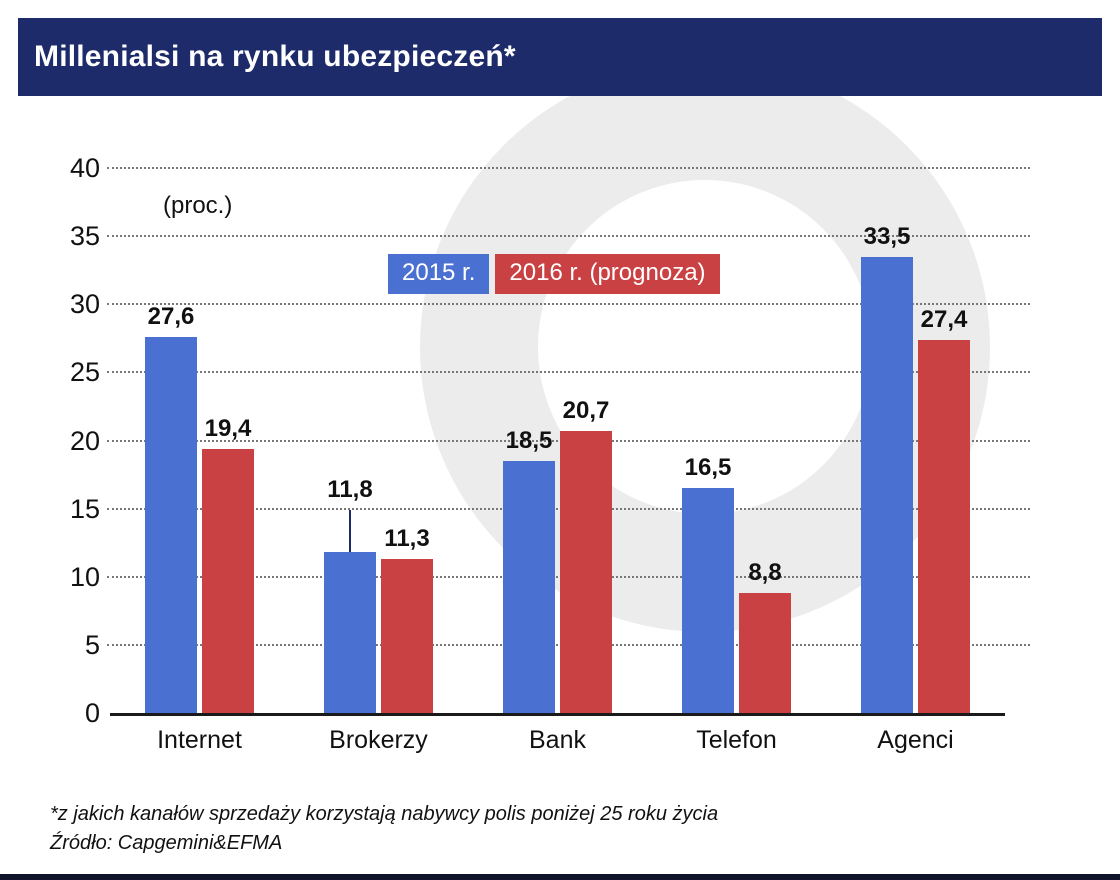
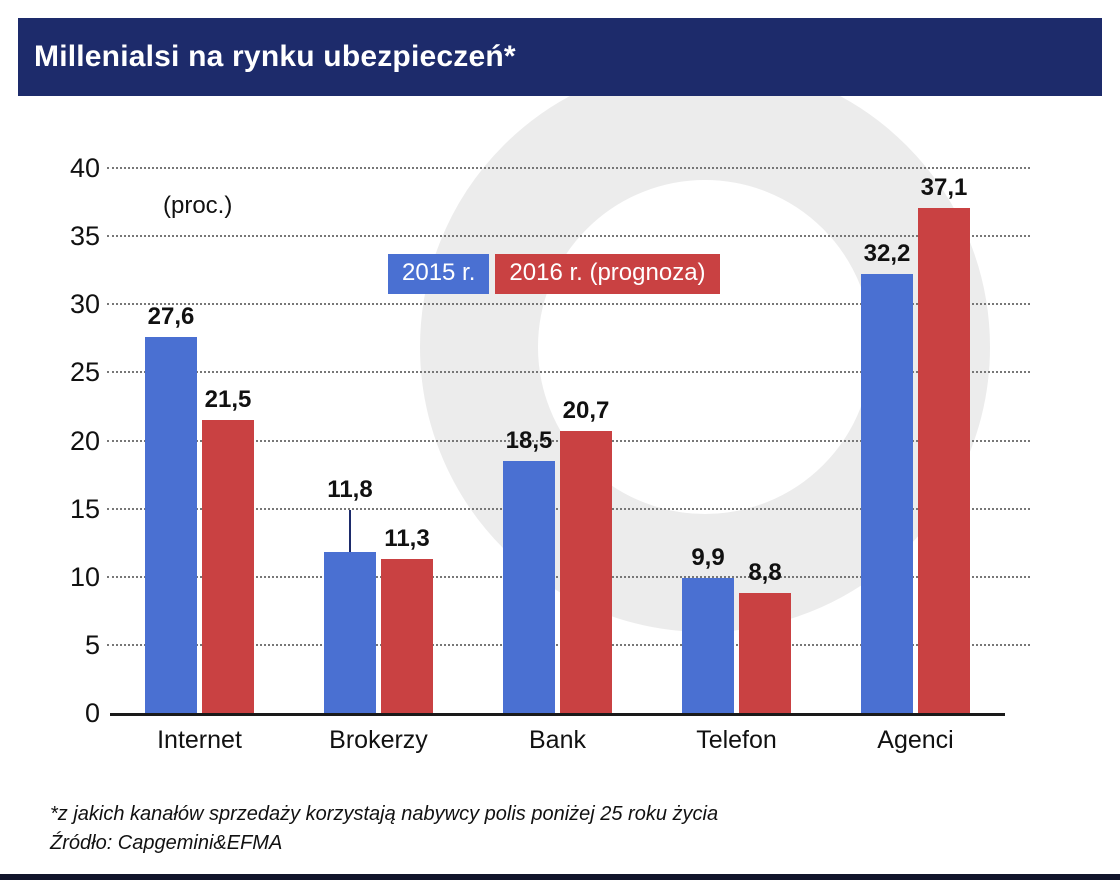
2016 r. (prognoza)/Internet: 19,4 -> 21,5
2015 r./Telefon: 16,5 -> 9,9
2015 r./Agenci: 33,5 -> 32,2
2016 r. (prognoza)/Agenci: 27,4 -> 37,1
